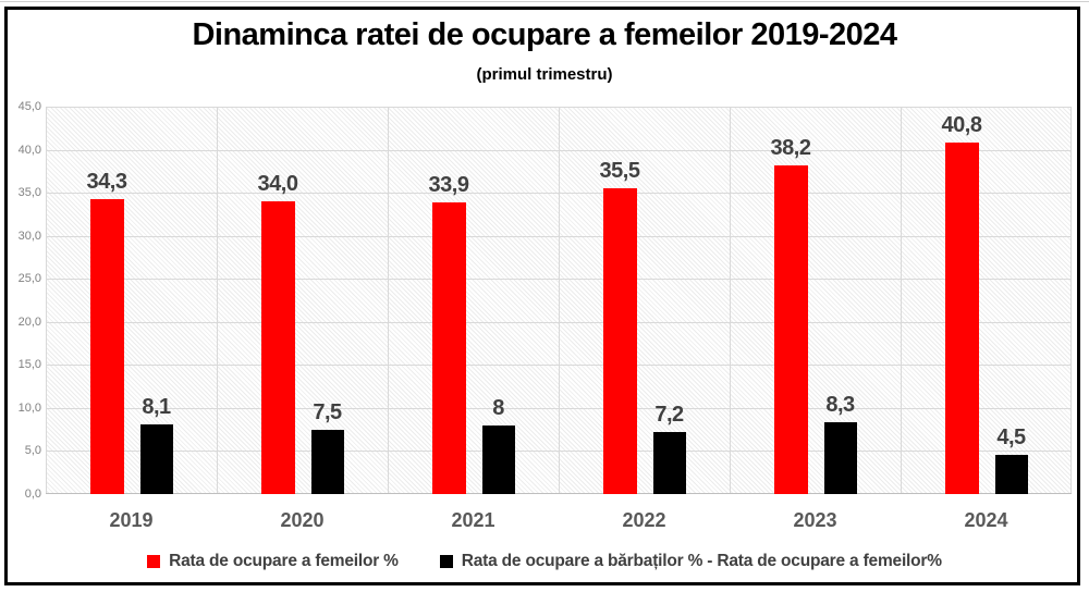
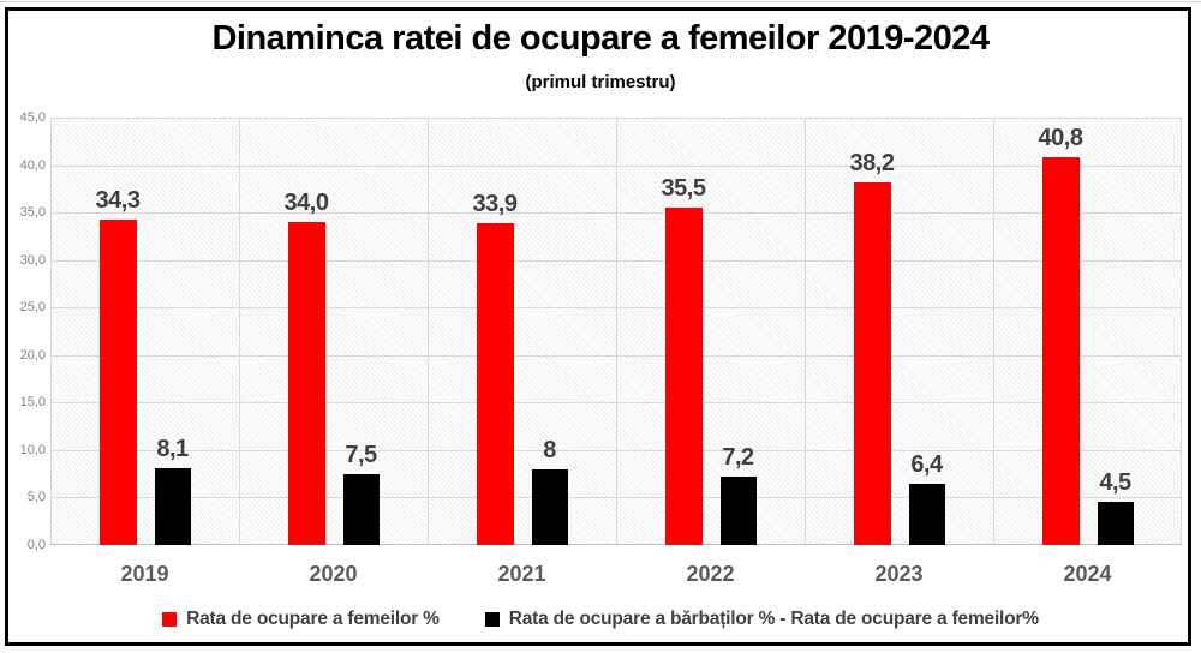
Rata de ocupare a bărbaților % - Rata de ocupare a femeilor%/2023: 8,3 -> 6,4
